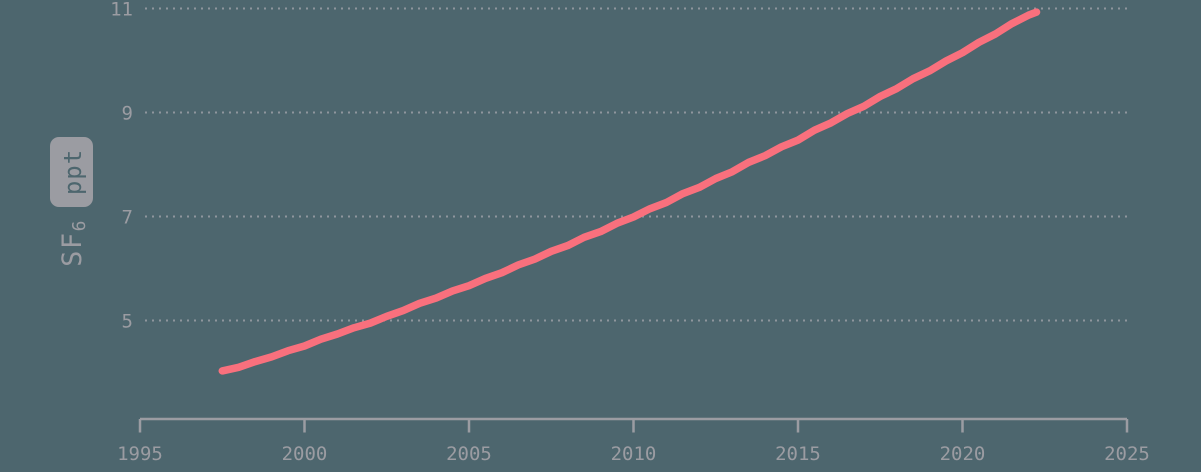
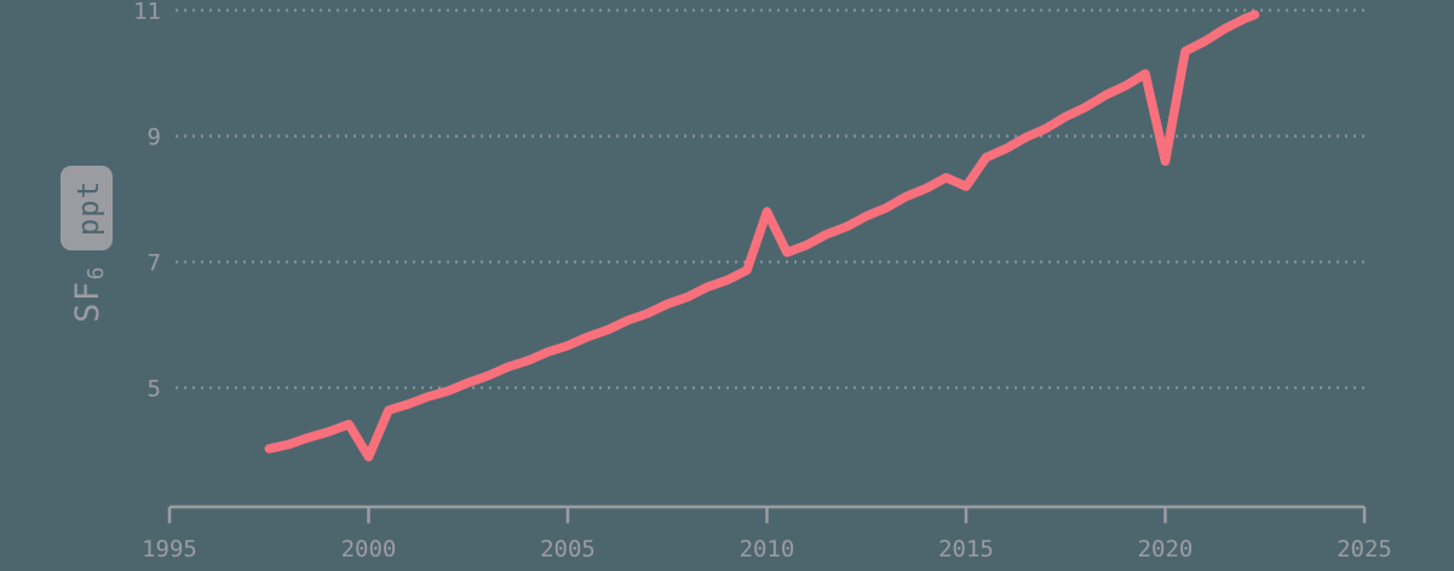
2000: 4.5 -> 3.9
2010: 7.0 -> 7.8
2015: 8.5 -> 8.2
2020: 10.2 -> 8.6
